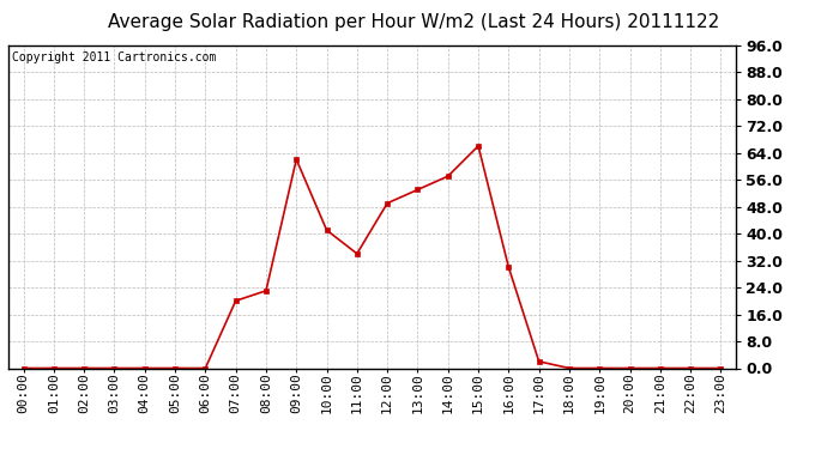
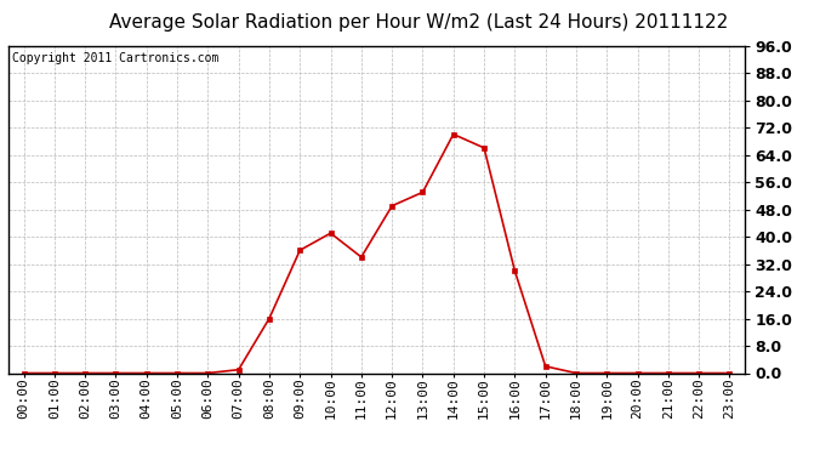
07:00: 20 -> 1
08:00: 23 -> 16
09:00: 62 -> 36
14:00: 57 -> 70
